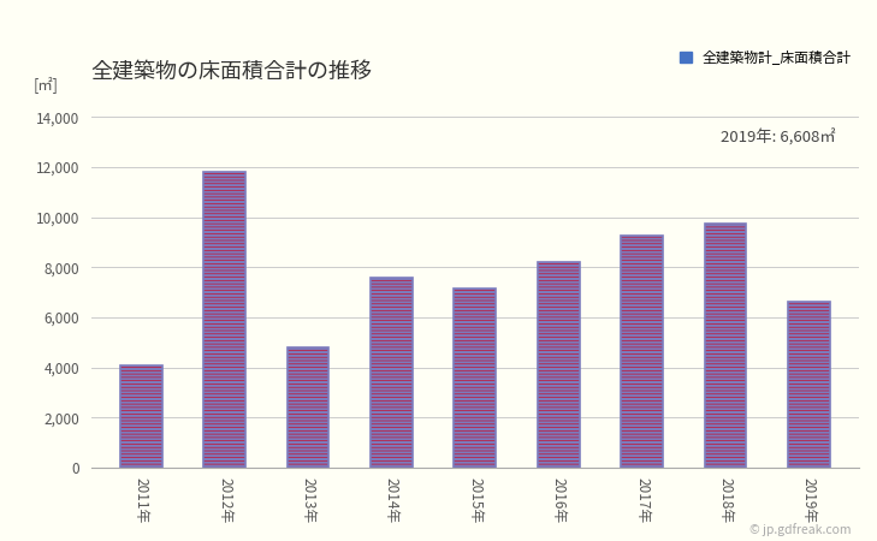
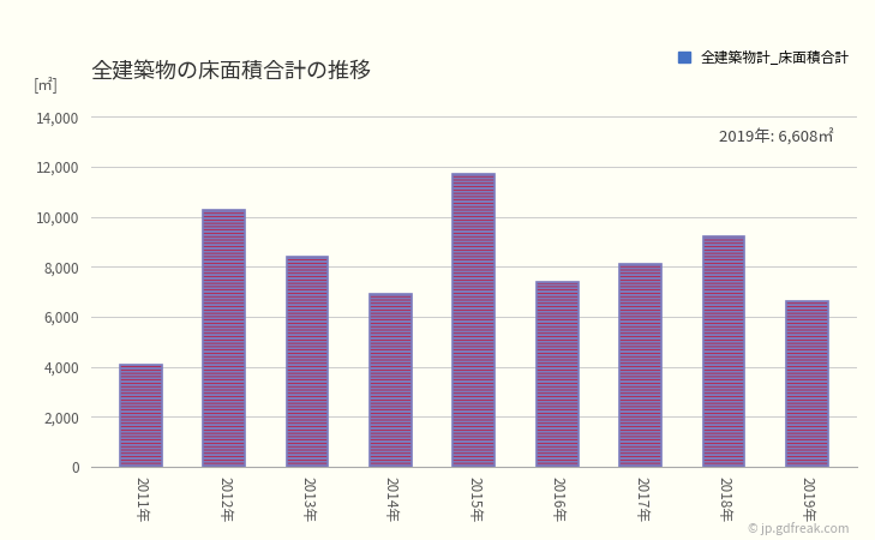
2012年: 11,800 -> 10,300
2013年: 4,800 -> 8,400
2014年: 7,600 -> 6,900
2015年: 7,150 -> 11,700
2016年: 8,200 -> 7,400
2017年: 9,250 -> 8,100
2018年: 9,750 -> 9,200
